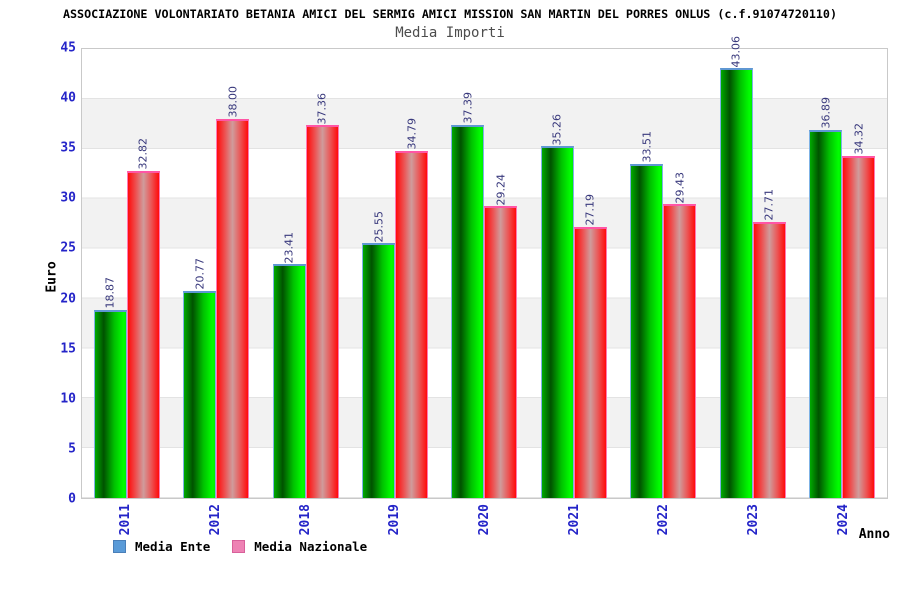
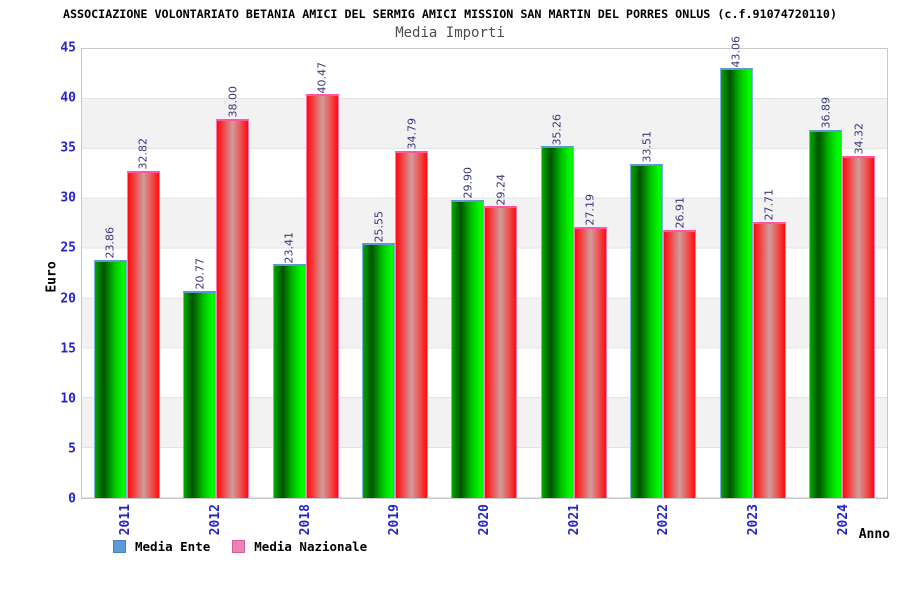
Media Ente/2011: 18.87 -> 23.86
Media Nazionale/2018: 37.36 -> 40.47
Media Ente/2020: 37.39 -> 29.90
Media Nazionale/2022: 29.43 -> 26.91
